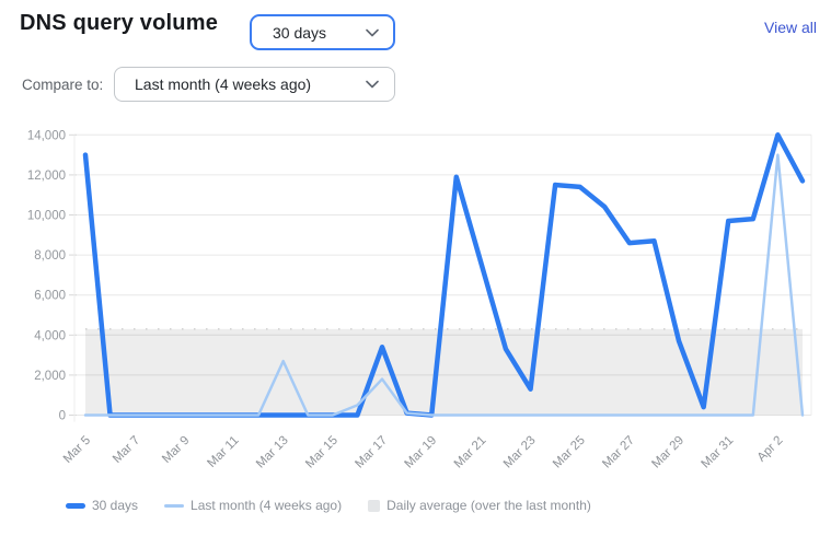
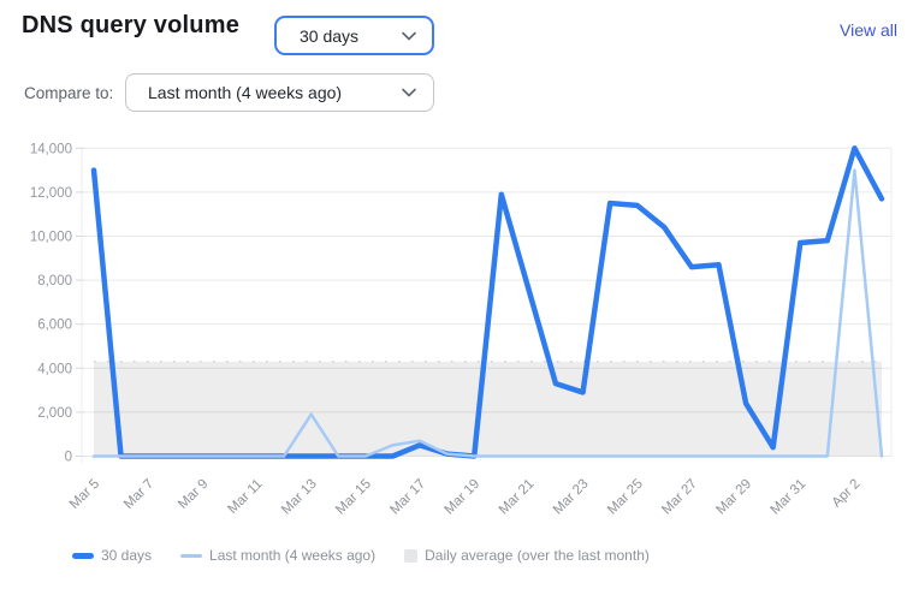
Last month (4 weeks ago)/Mar 13: 2700 -> 1900
30 days/Mar 17: 3400 -> 500
Last month (4 weeks ago)/Mar 17: 1800 -> 700
30 days/Mar 23: 1300 -> 2900
30 days/Mar 29: 3700 -> 2400
